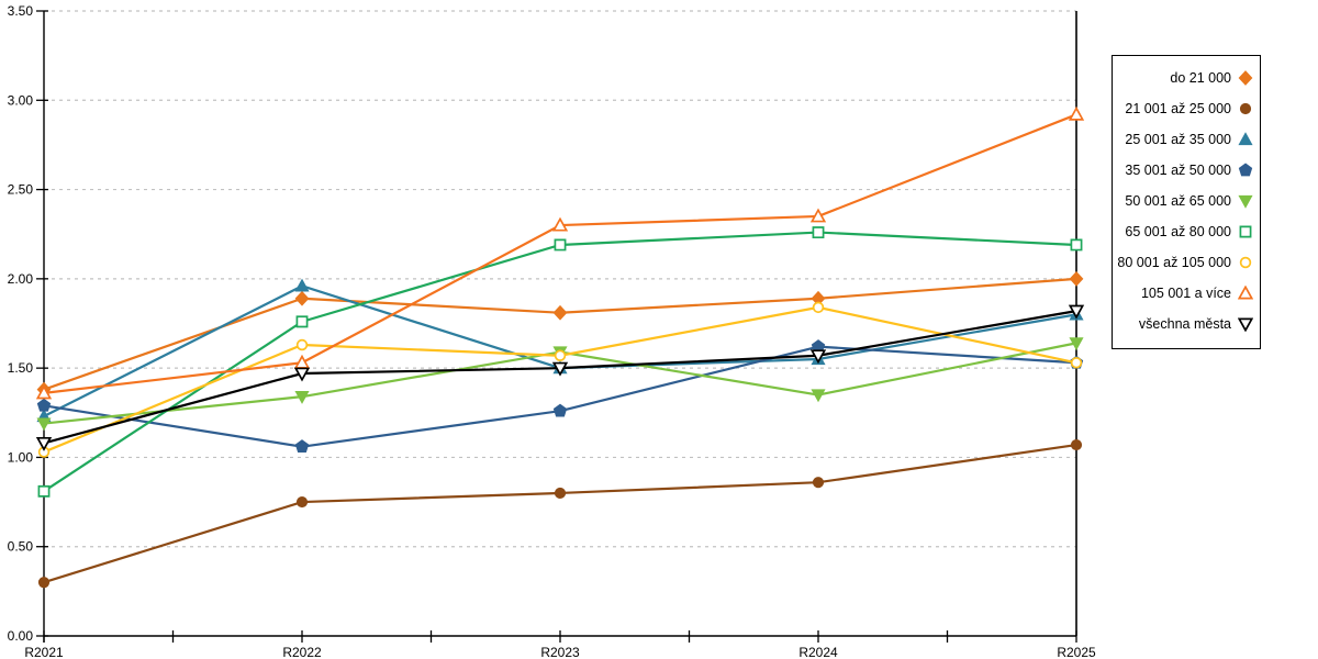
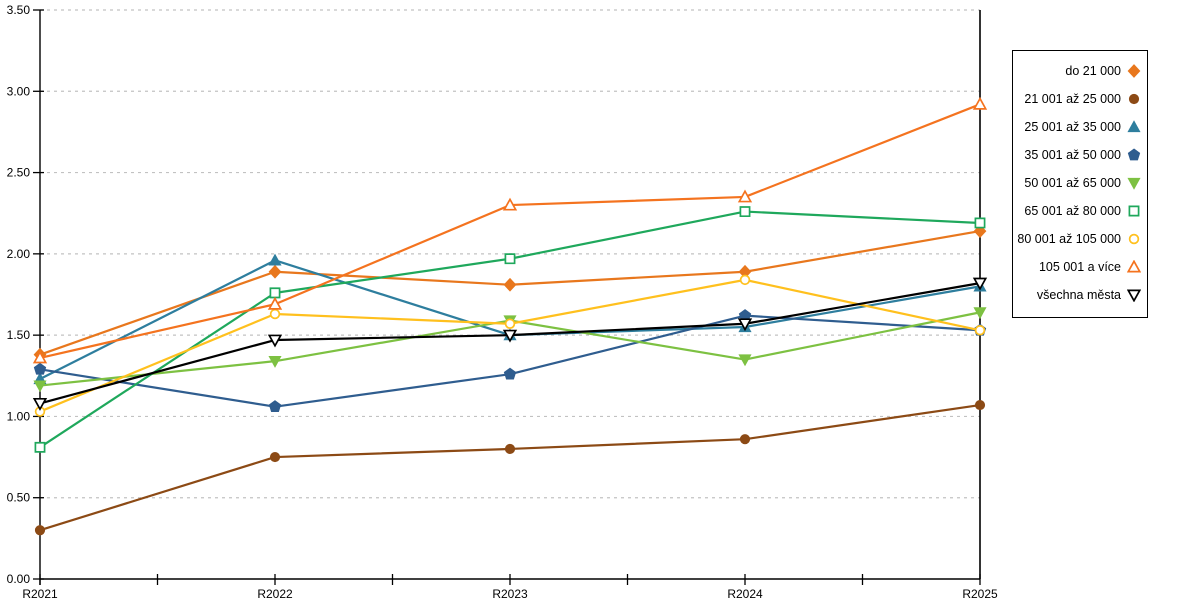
105 001 a více/R2022: 1.53 -> 1.69
65 001 až 80 000/R2023: 2.19 -> 1.97
do 21 000/R2025: 2.00 -> 2.14
